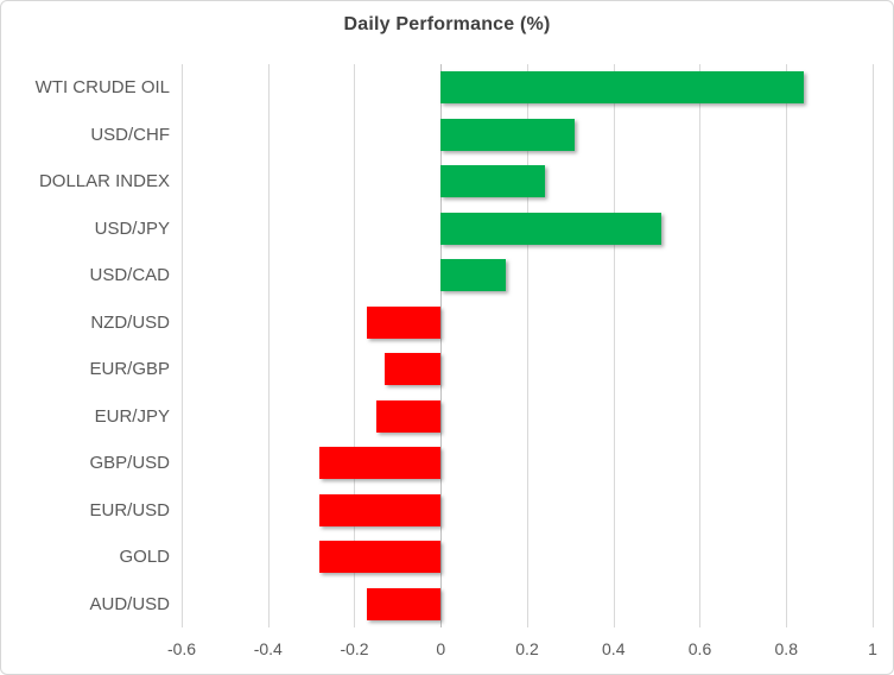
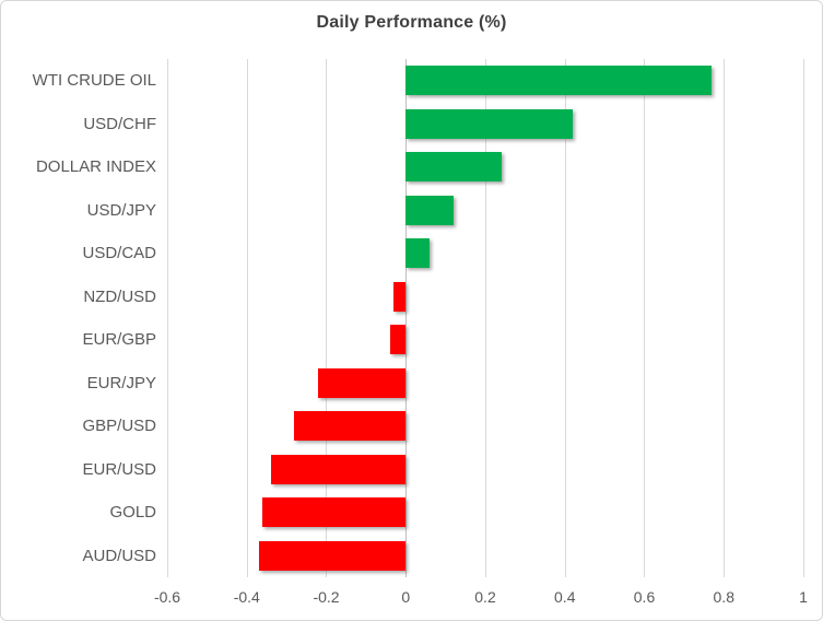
WTI CRUDE OIL: 0.84 -> 0.77
USD/CHF: 0.31 -> 0.42
USD/JPY: 0.51 -> 0.12
USD/CAD: 0.15 -> 0.06
NZD/USD: -0.17 -> -0.03
EUR/GBP: -0.13 -> -0.04
EUR/JPY: -0.15 -> -0.22
EUR/USD: -0.28 -> -0.34
GOLD: -0.28 -> -0.36
AUD/USD: -0.17 -> -0.37
